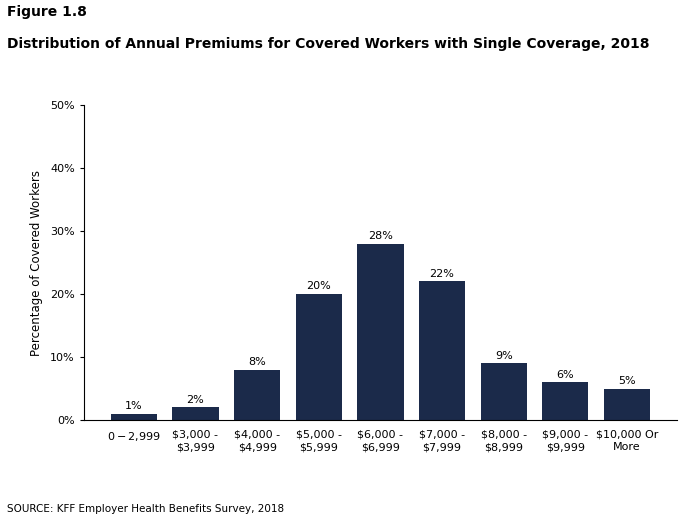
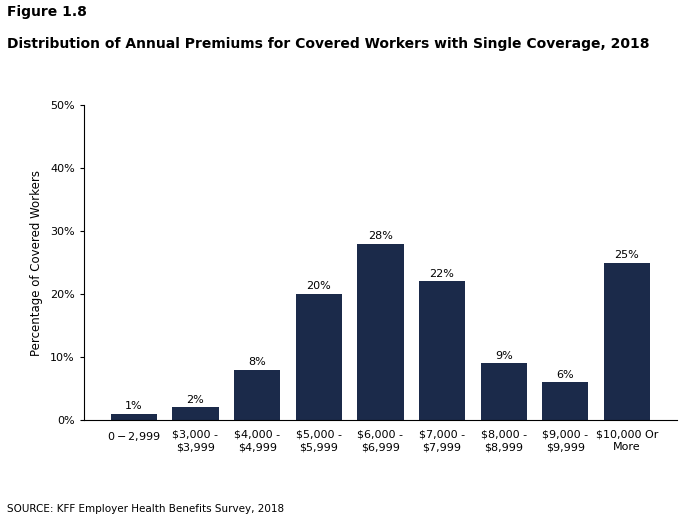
$10,000 Or More: 5% -> 25%
